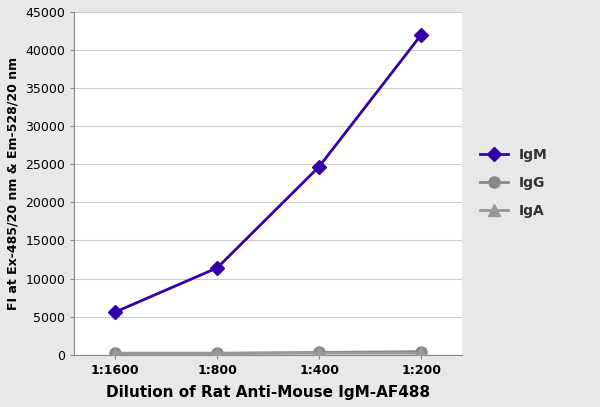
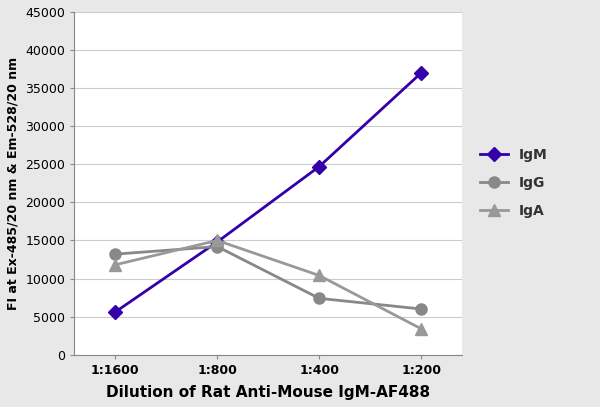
IgG/1:1600: 200 -> 13200
IgA/1:1600: 200 -> 11800
IgM/1:800: 11400 -> 14800
IgG/1:800: 200 -> 14200
IgA/1:800: 200 -> 15000
IgG/1:400: 300 -> 7400
IgA/1:400: 200 -> 10400
IgM/1:200: 42000 -> 37000
IgG/1:200: 400 -> 6000
IgA/1:200: 200 -> 3400
